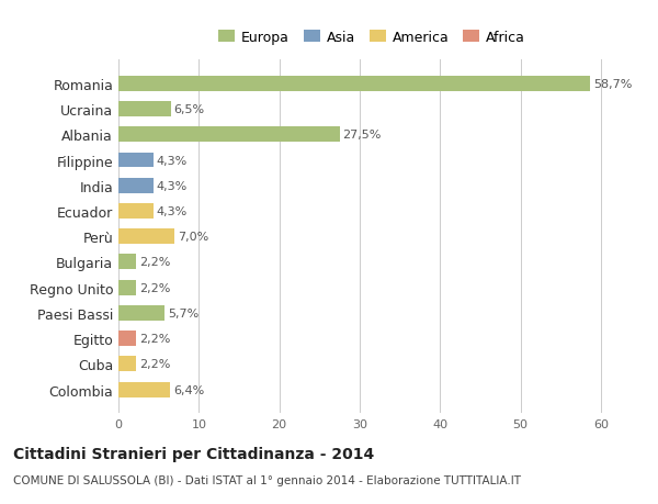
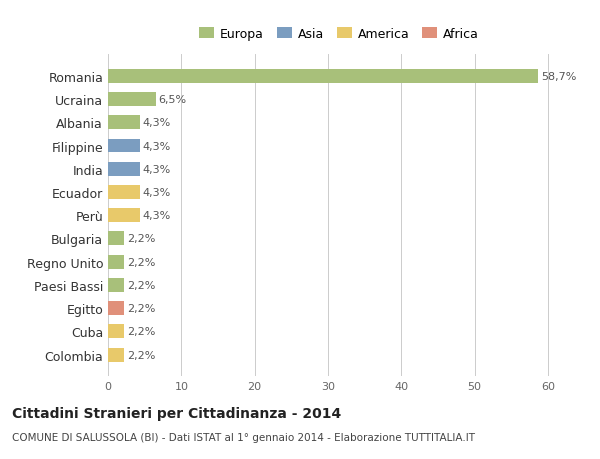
Albania: 27,5% -> 4,3%
Perù: 7,0% -> 4,3%
Paesi Bassi: 5,7% -> 2,2%
Colombia: 6,4% -> 2,2%
